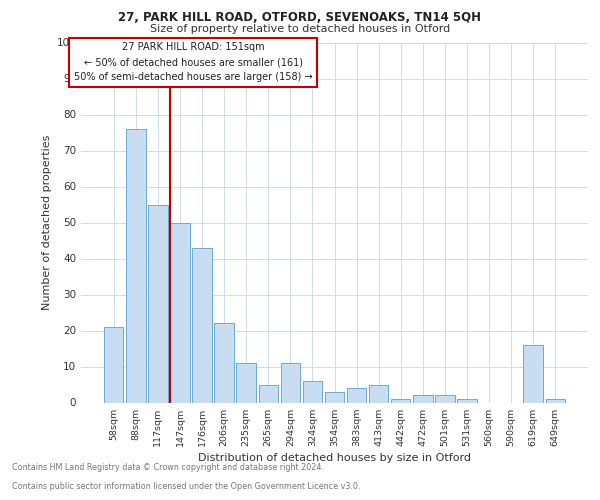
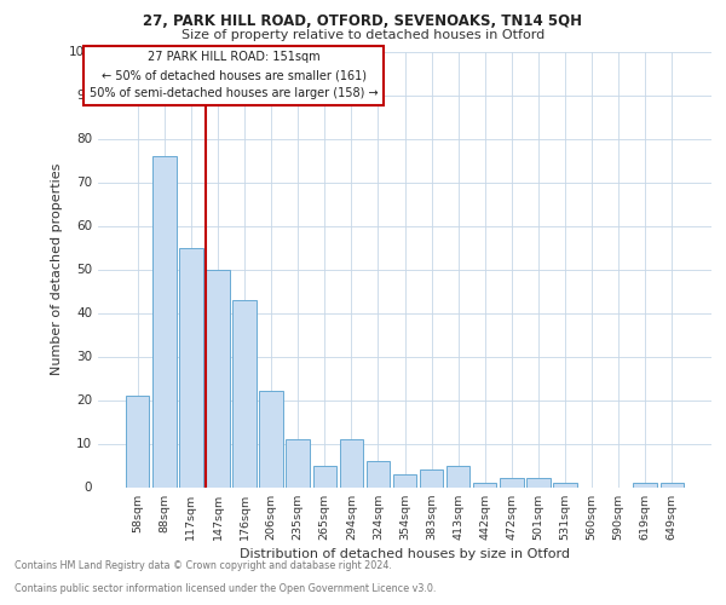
619sqm: 16 -> 1
